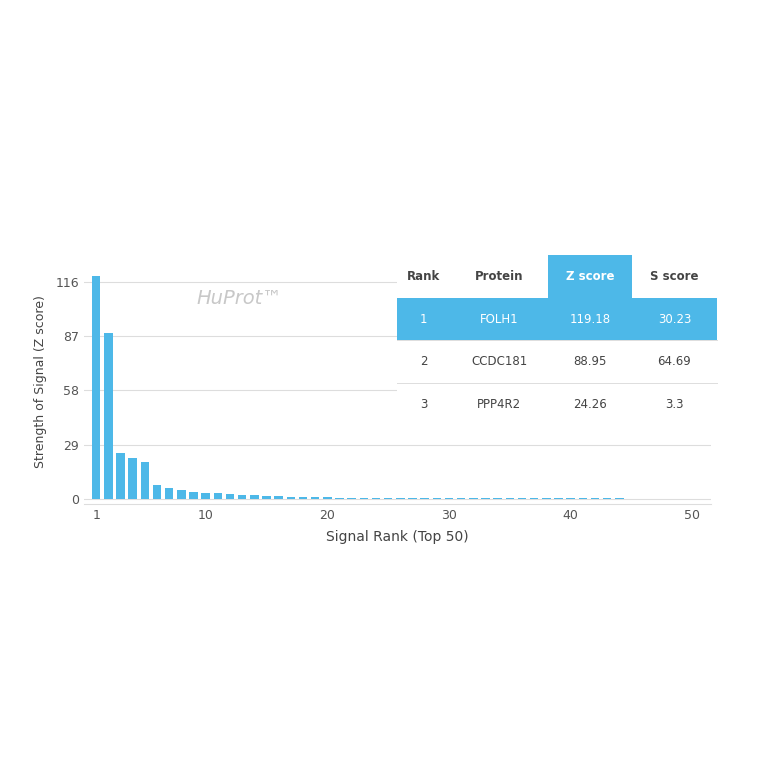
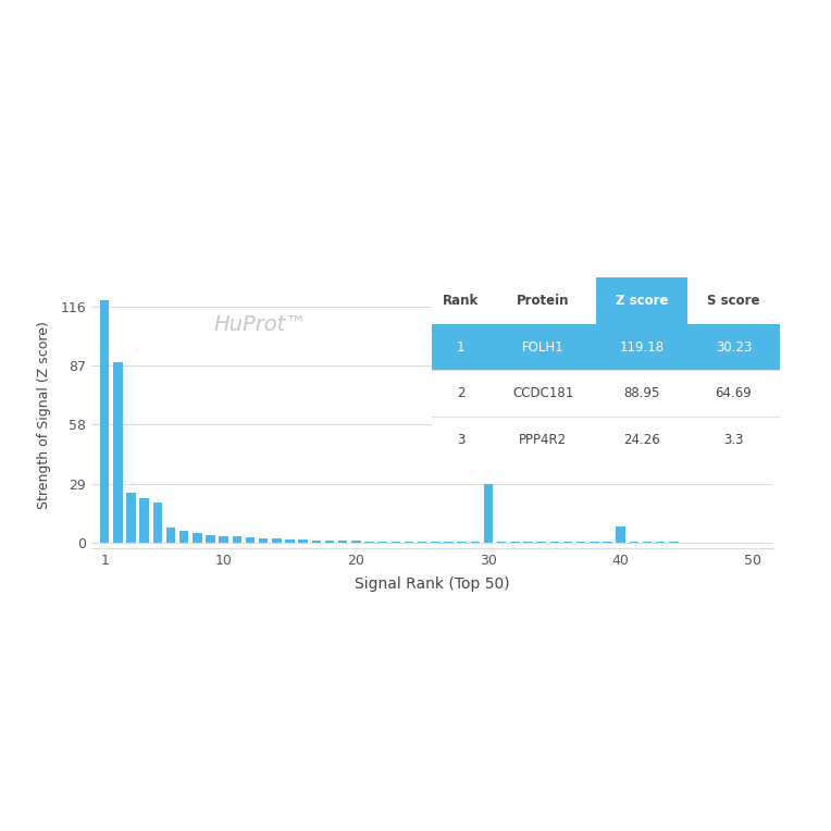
30: 0 -> 29
40: 0 -> 8
